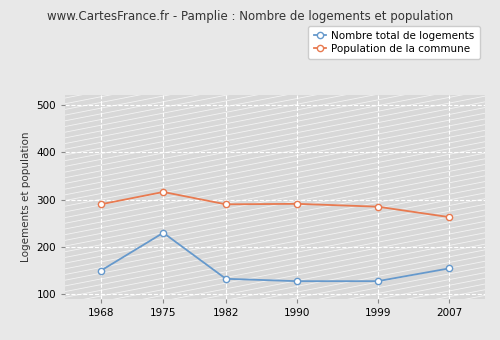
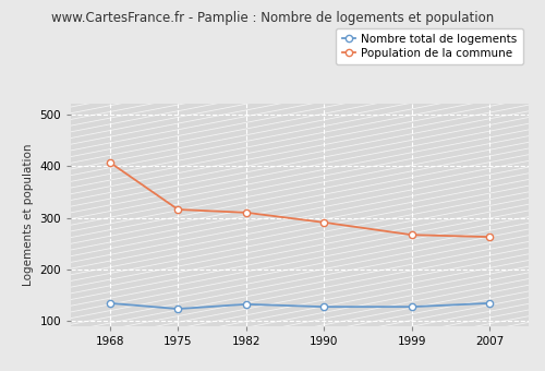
Nombre total de logements/1968: 150 -> 135
Population de la commune/1968: 290 -> 407
Nombre total de logements/1975: 230 -> 124
Population de la commune/1982: 290 -> 310
Population de la commune/1999: 285 -> 267
Nombre total de logements/2007: 155 -> 135
